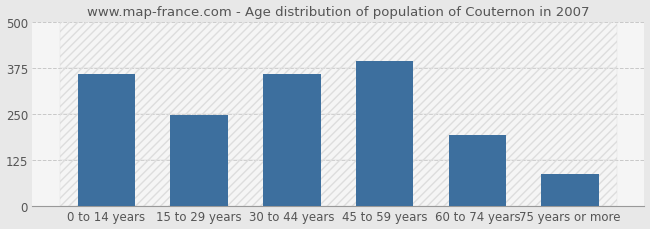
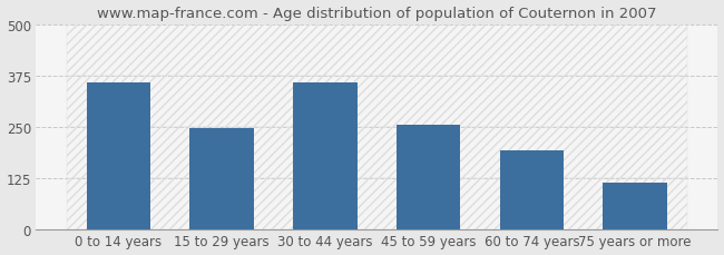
45 to 59 years: 392 -> 255
75 years or more: 87 -> 115
